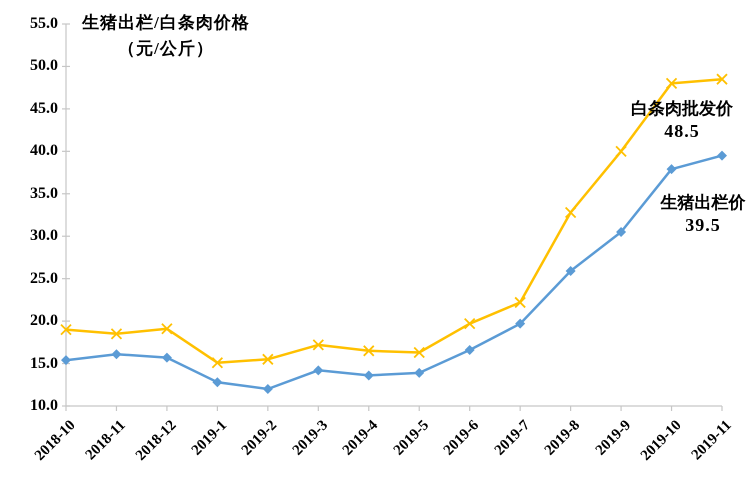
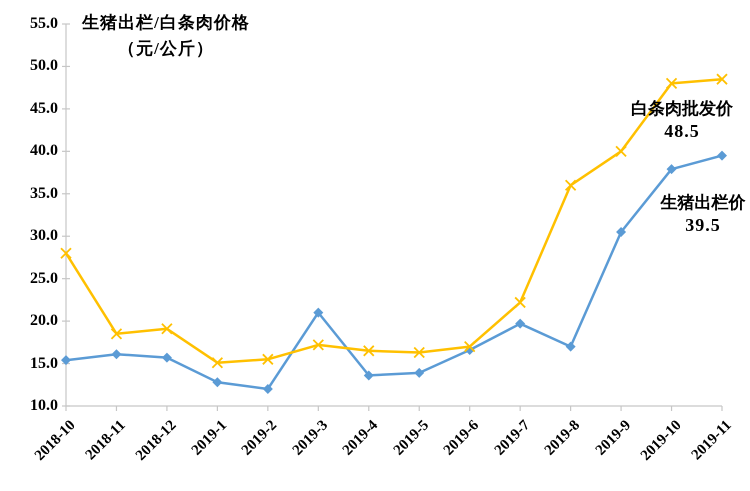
白条肉批发价/2018-10: 19 -> 28
生猪出栏价/2019-3: 14 -> 21
白条肉批发价/2019-6: 20 -> 17
白条肉批发价/2019-8: 33 -> 36
生猪出栏价/2019-8: 26 -> 17
